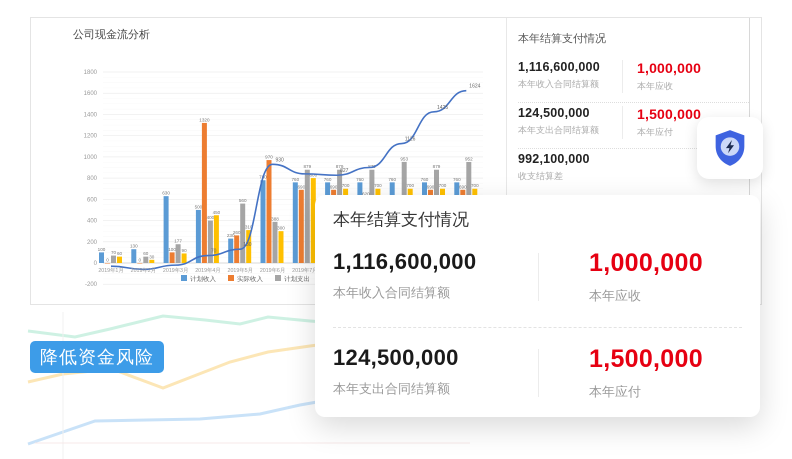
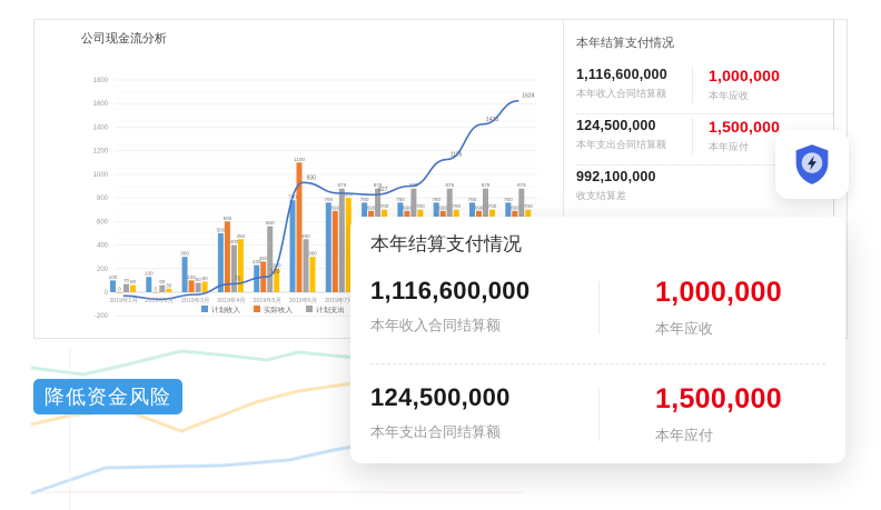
计划收入/2019年3月: 630 -> 300
计划支出/2019年3月: 177 -> 80
实际收入/2019年4月: 1320 -> 600
实际支出/2019年5月: 310 -> 200
实际收入/2019年6月: 970 -> 1100
计划支出/2019年6月: 388 -> 450
实际收入/2019年9月: 620 -> 690
实际收入/2019年10月: 220 -> 690
计划支出/2019年10月: 953 -> 879
计划支出/2019年12月: 952 -> 879
